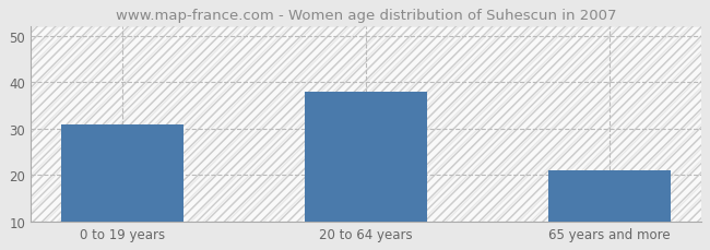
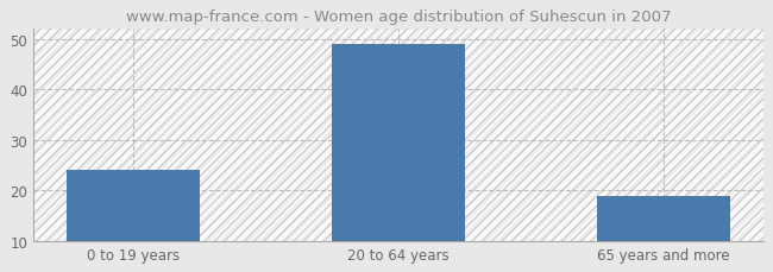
0 to 19 years: 31 -> 24
20 to 64 years: 38 -> 49
65 years and more: 21 -> 19
